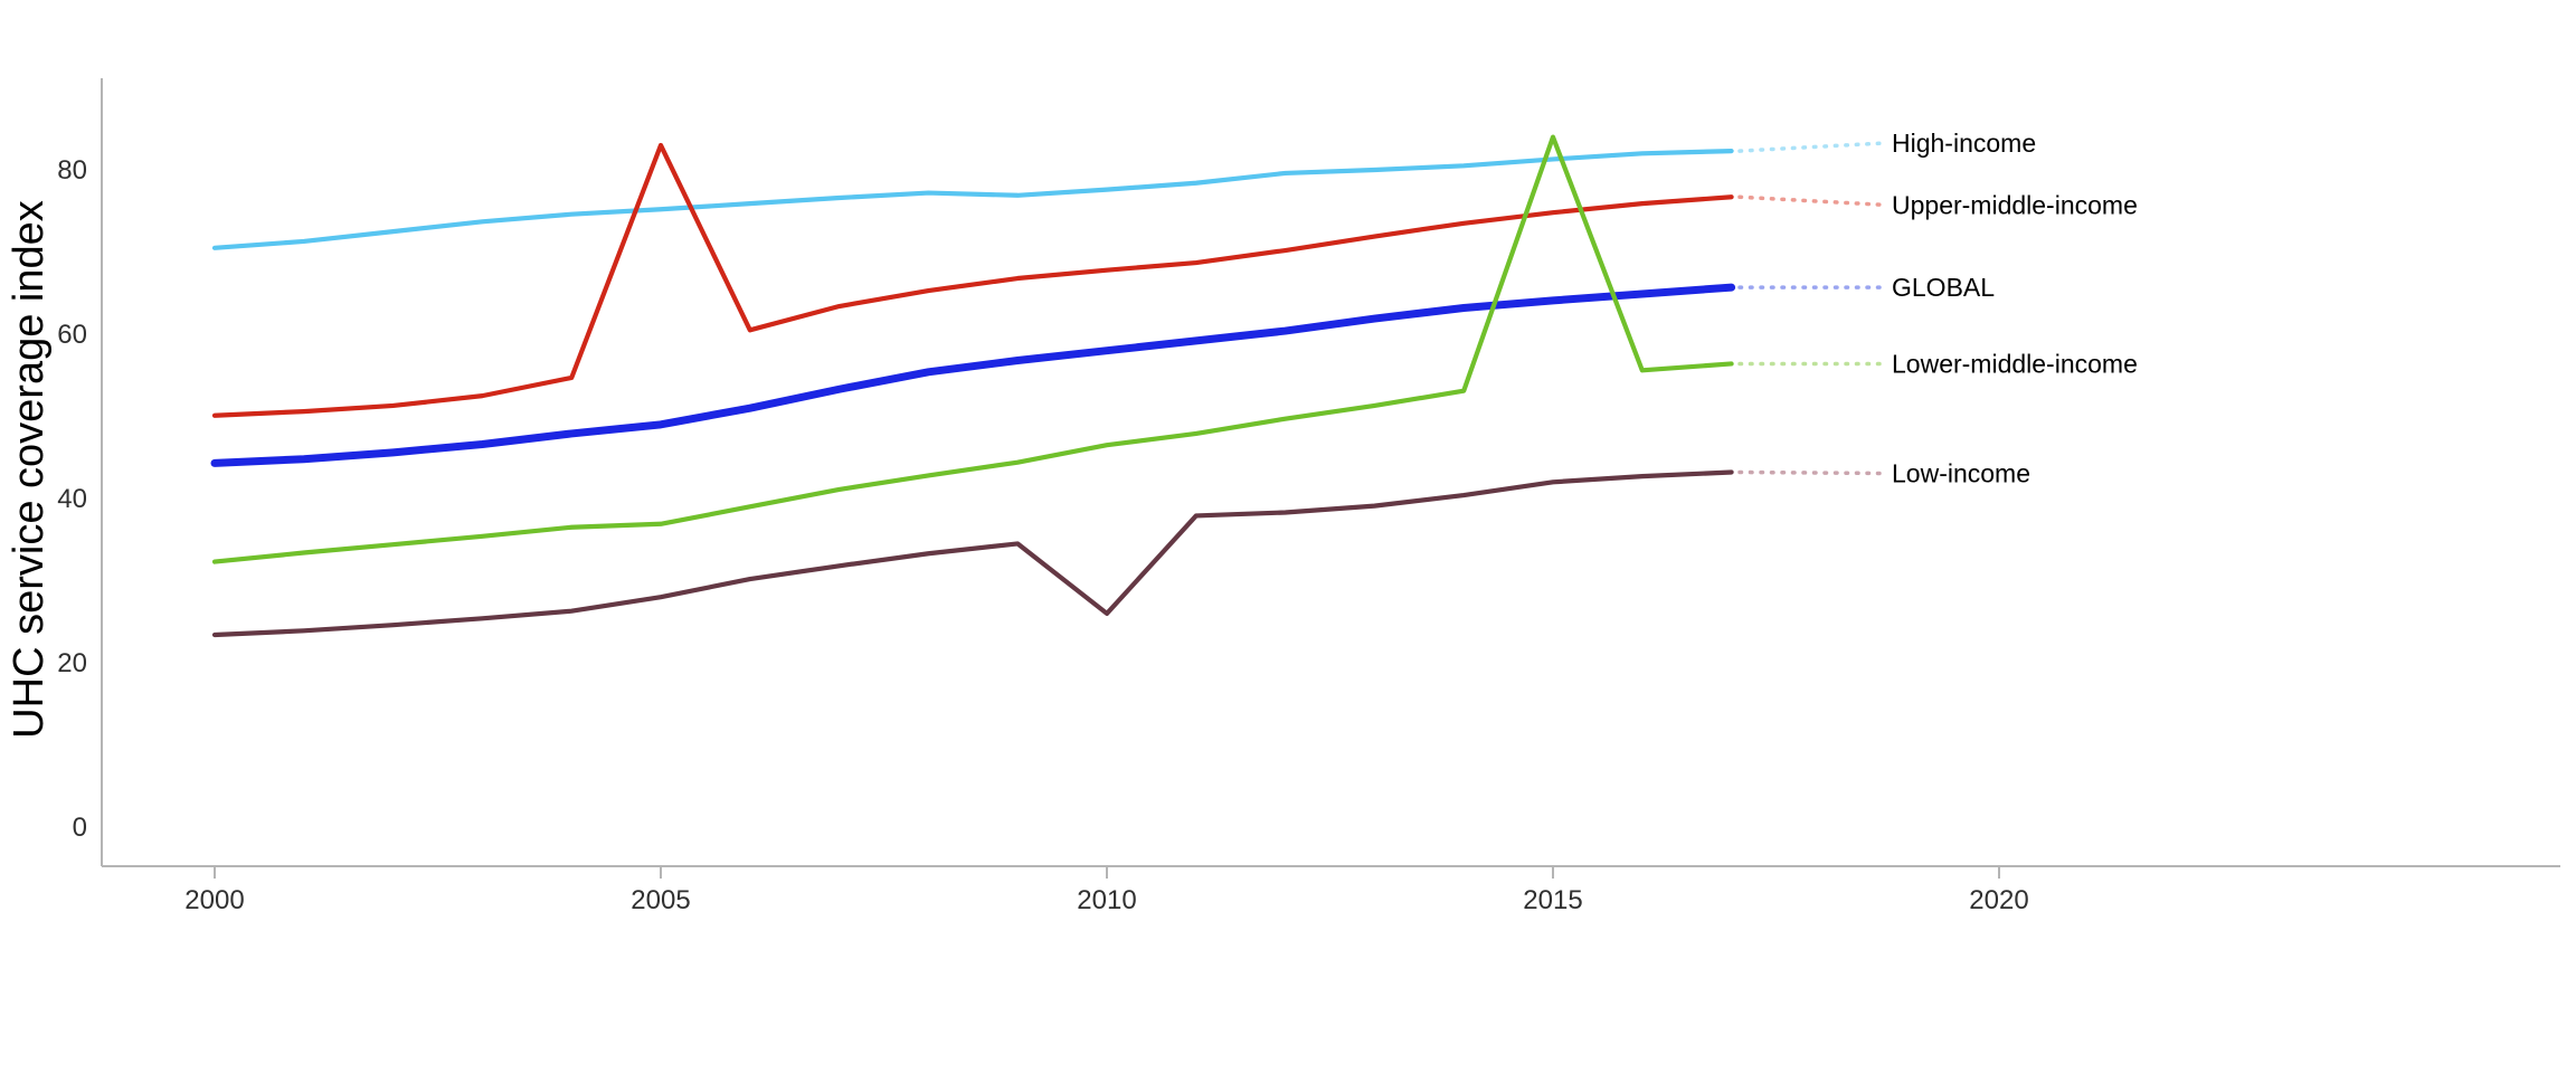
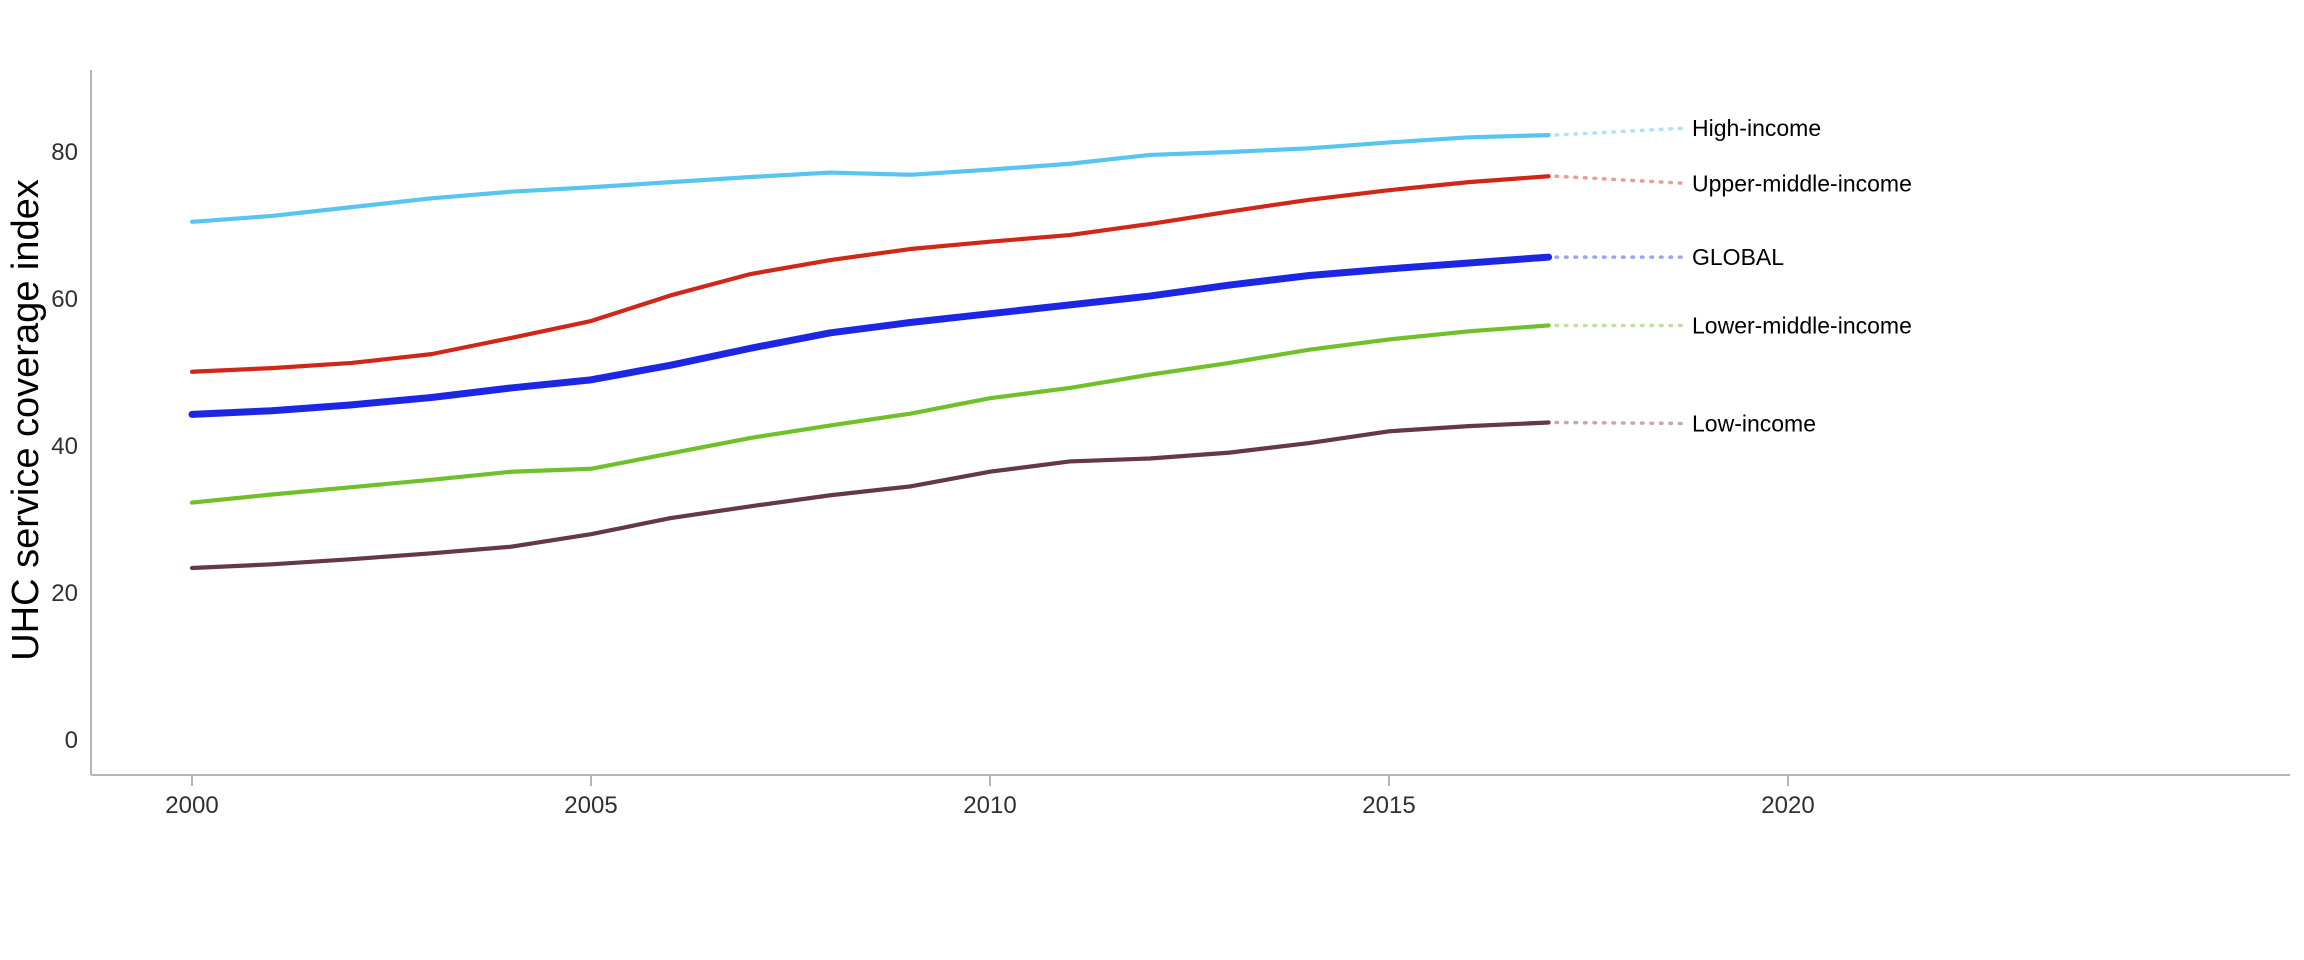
Upper-middle-income/2005: 83 -> 57
Low-income/2010: 26 -> 36
Lower-middle-income/2015: 84 -> 54
